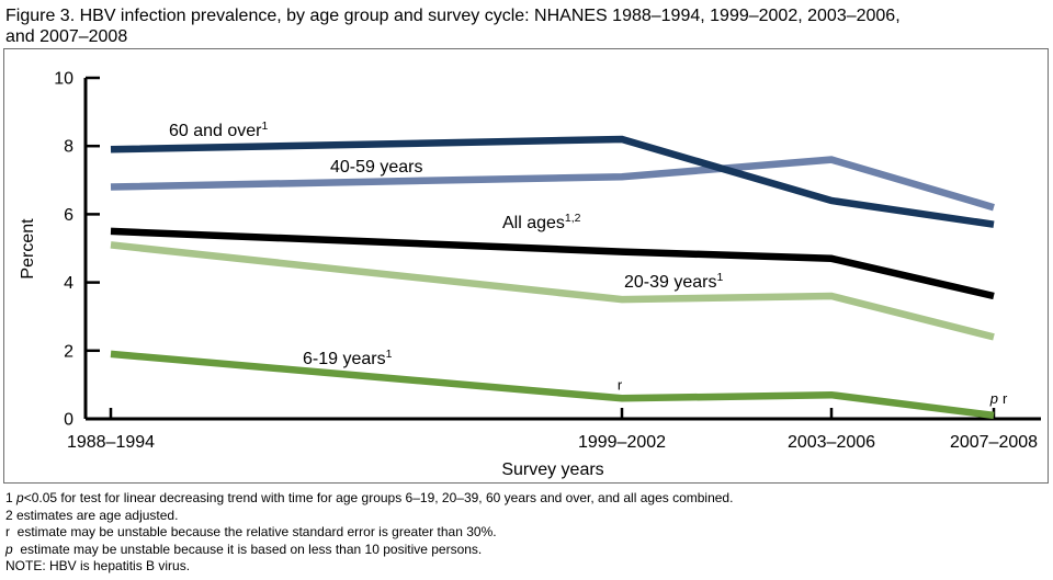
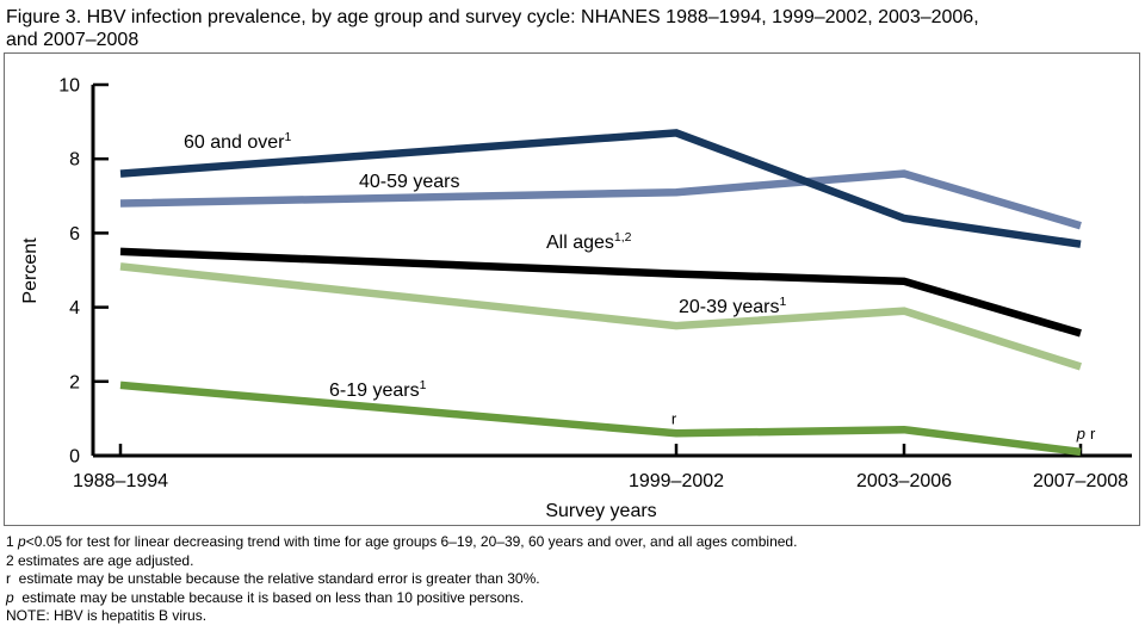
60 and over/1988–1994: 7.9 -> 7.6
60 and over/1999–2002: 8.2 -> 8.7
20-39 years/2003–2006: 3.6 -> 3.9
All ages/2007–2008: 3.6 -> 3.3
